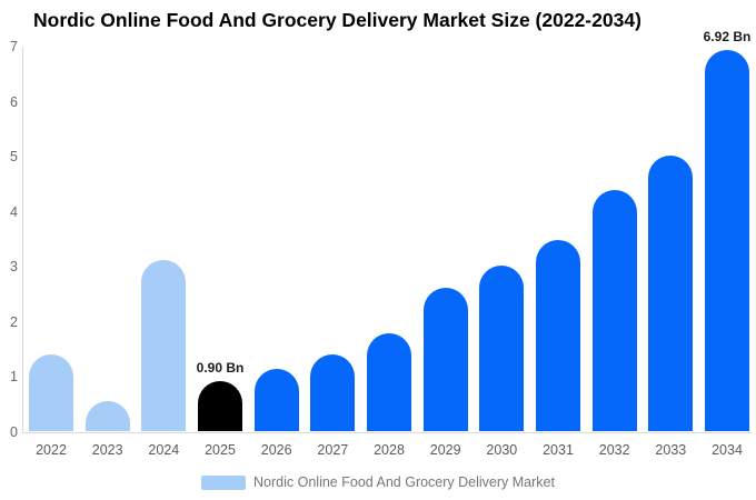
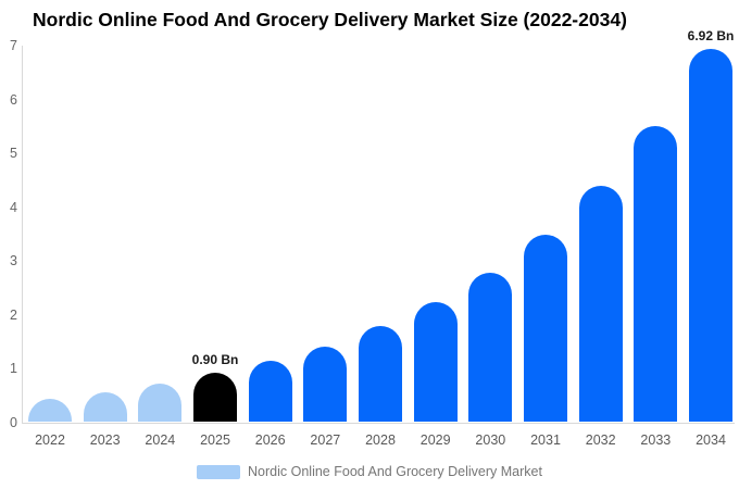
2022: 1.4 -> 0.4
2024: 3.1 -> 0.7
2029: 2.6 -> 2.2
2030: 3.0 -> 2.8
2033: 5.0 -> 5.5
